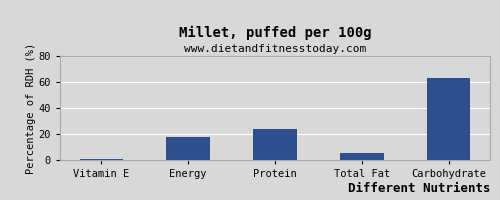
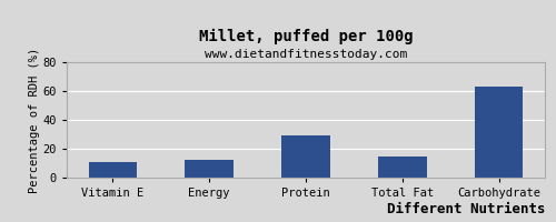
Vitamin E: 0 -> 11
Energy: 18 -> 12
Protein: 24 -> 29
Total Fat: 6 -> 15
